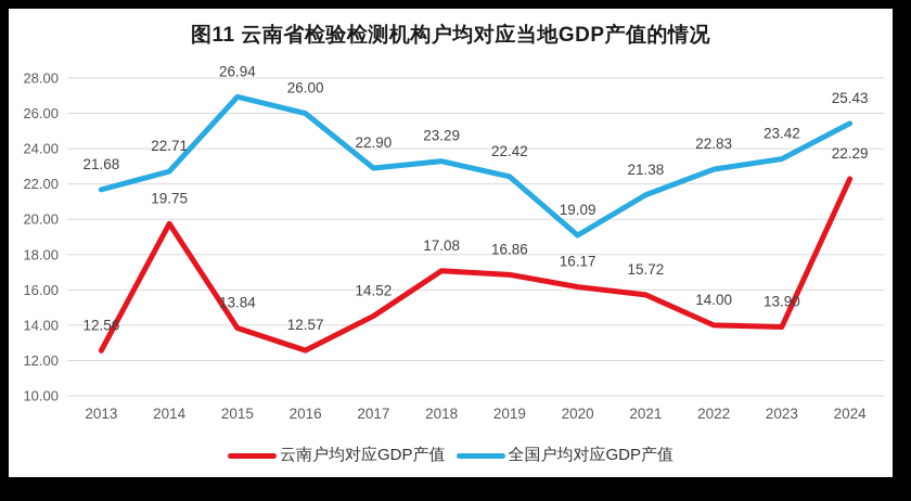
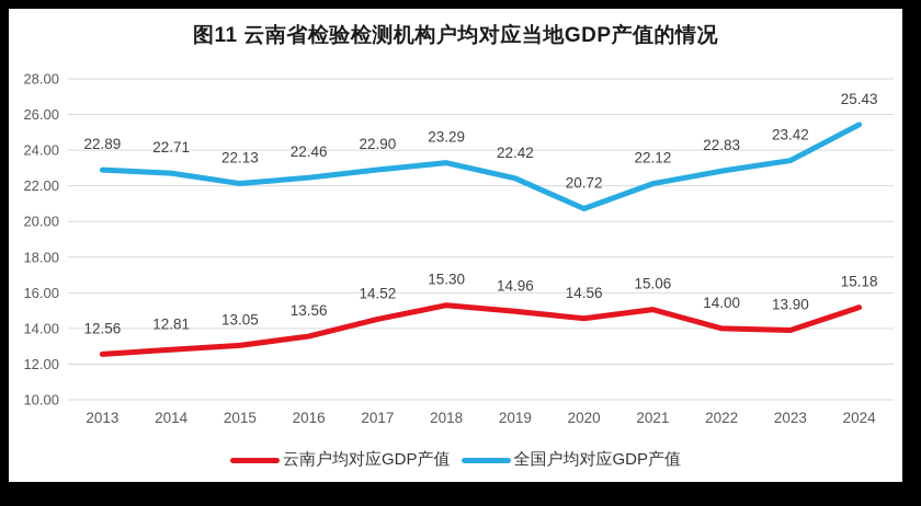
全国户均对应GDP产值/2013: 21.68 -> 22.89
云南户均对应GDP产值/2014: 19.75 -> 12.81
云南户均对应GDP产值/2015: 13.84 -> 13.05
全国户均对应GDP产值/2015: 26.94 -> 22.13
云南户均对应GDP产值/2016: 12.57 -> 13.56
全国户均对应GDP产值/2016: 26.00 -> 22.46
云南户均对应GDP产值/2018: 17.08 -> 15.30
云南户均对应GDP产值/2019: 16.86 -> 14.96
云南户均对应GDP产值/2020: 16.17 -> 14.56
全国户均对应GDP产值/2020: 19.09 -> 20.72
云南户均对应GDP产值/2021: 15.72 -> 15.06
全国户均对应GDP产值/2021: 21.38 -> 22.12
云南户均对应GDP产值/2024: 22.29 -> 15.18
